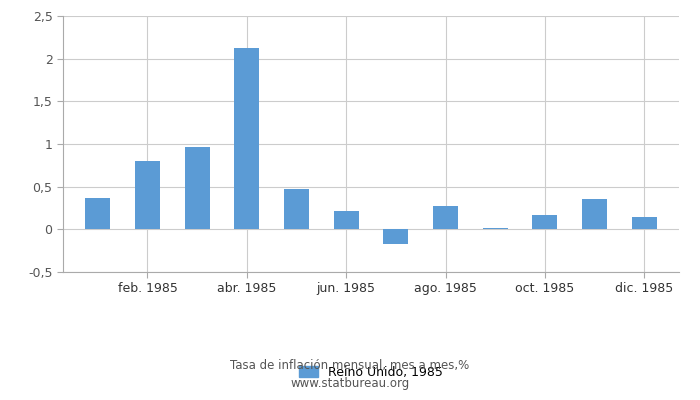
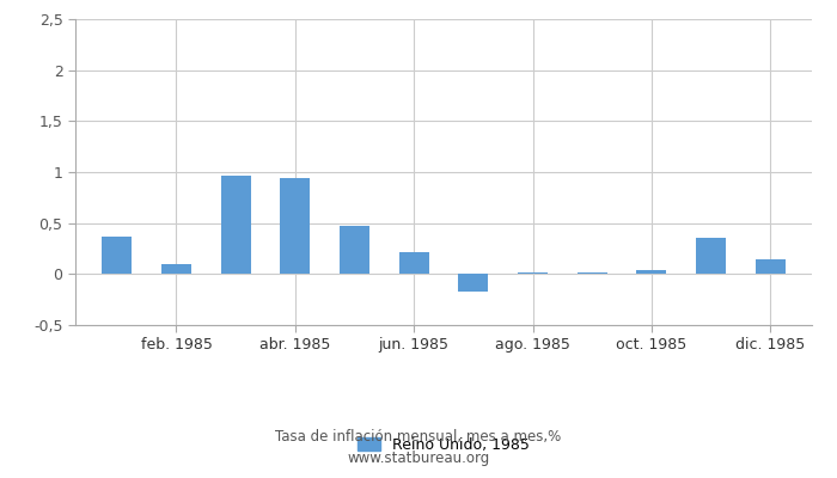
feb. 1985: 0,80 -> 0,10
abr. 1985: 2,13 -> 0,94
ago. 1985: 0,27 -> 0,02
oct. 1985: 0,17 -> 0,04
